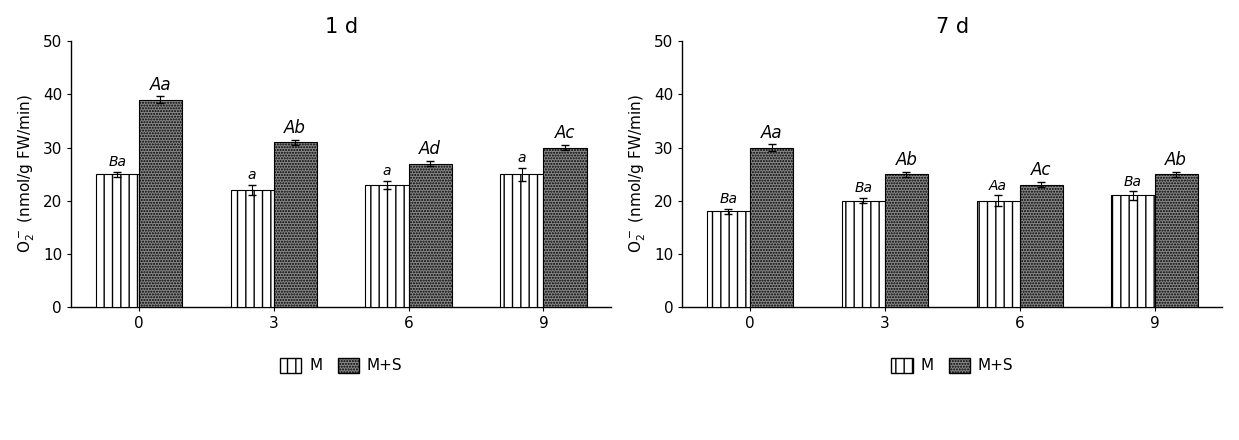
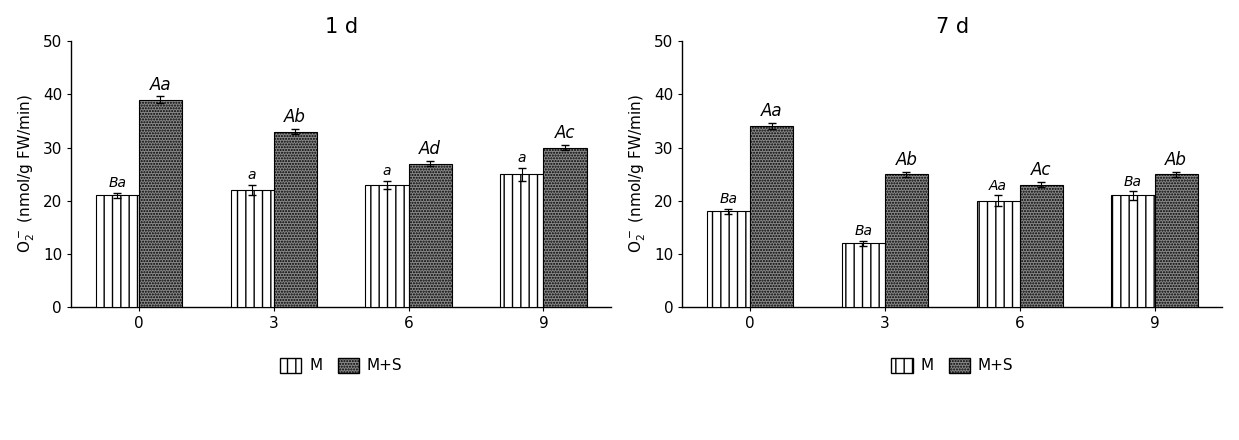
1 d/M/0: 25 -> 21
1 d/M+S/3: 31 -> 33
7 d/M+S/0: 30 -> 34
7 d/M/3: 20 -> 12
